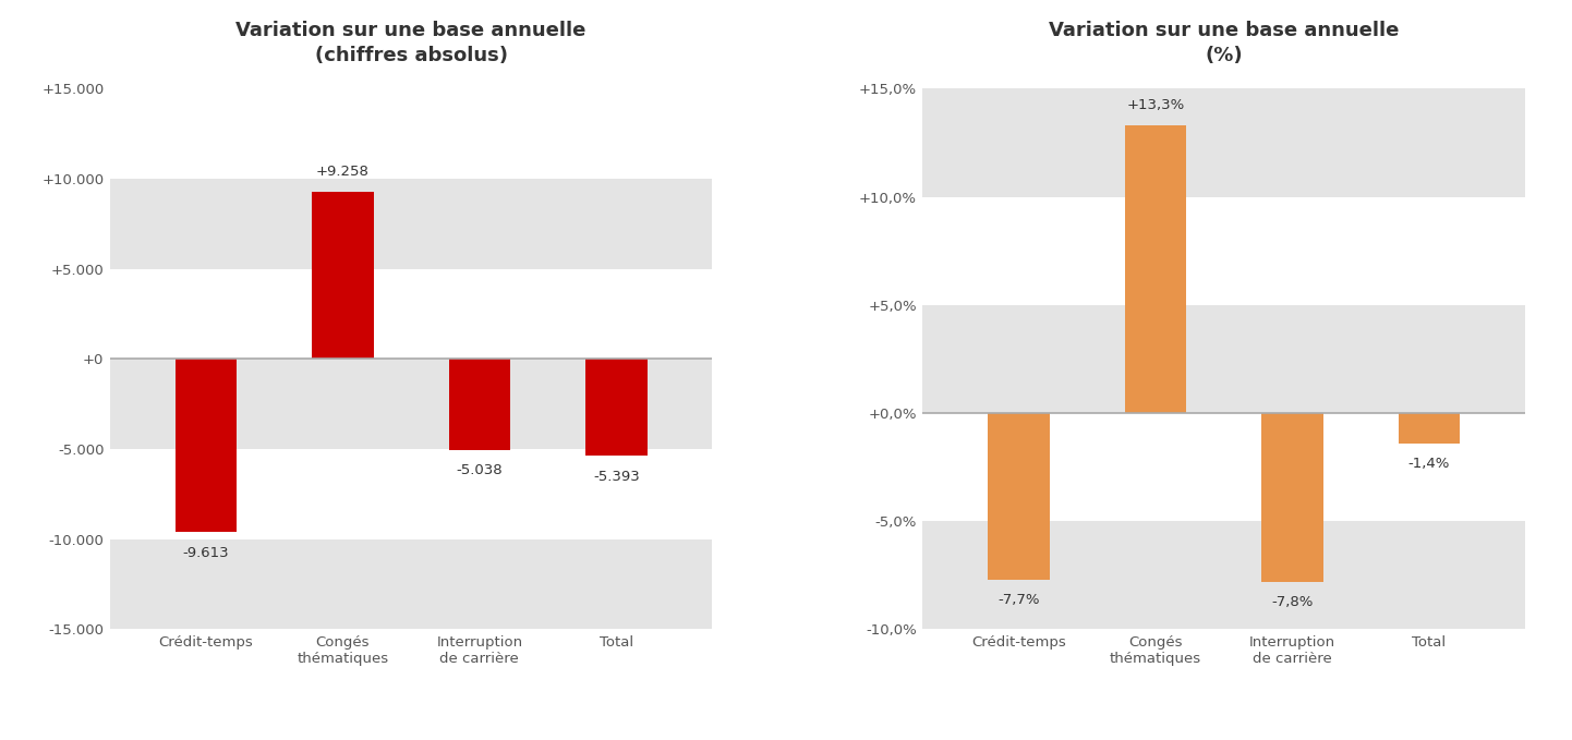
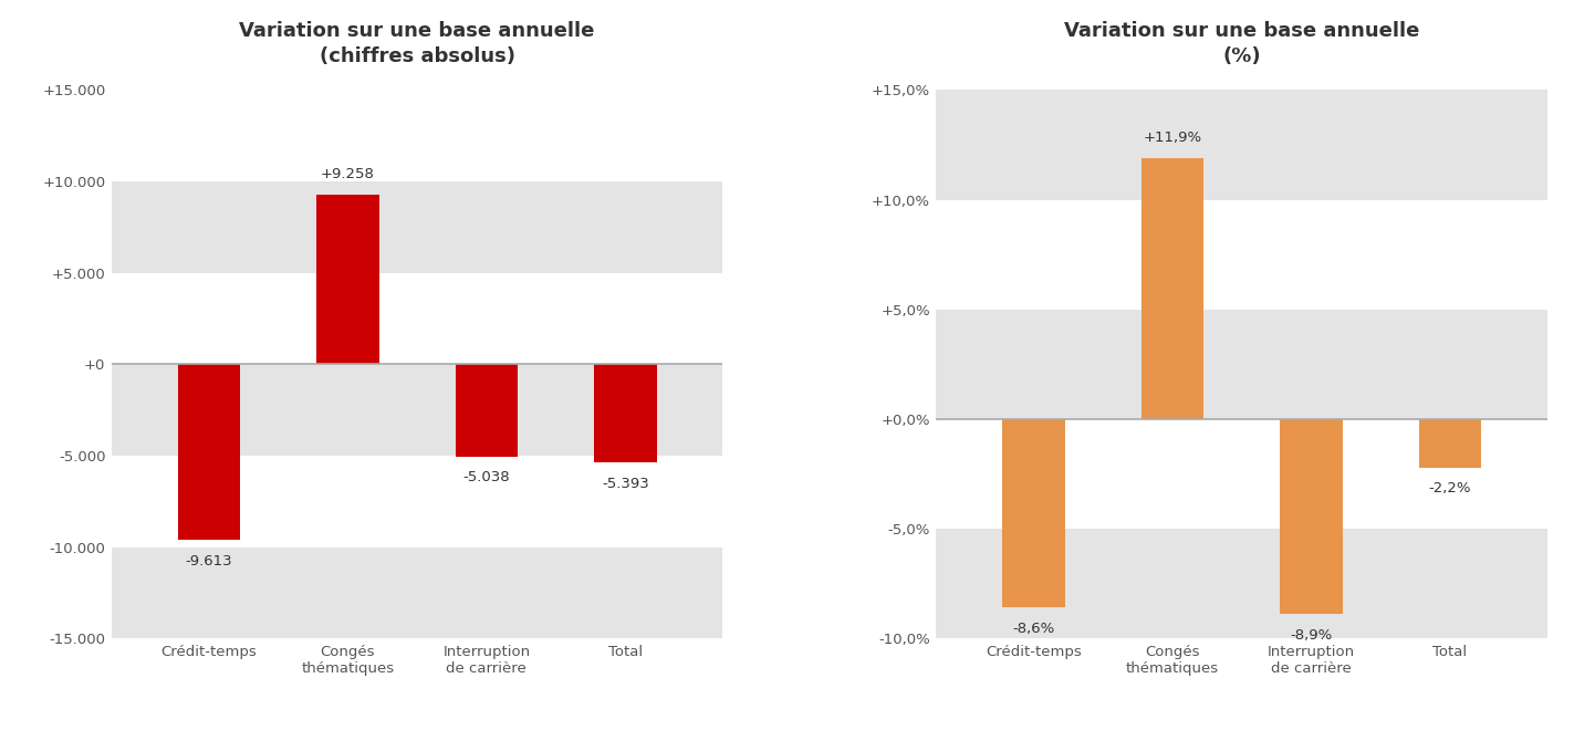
Variation sur une base annuelle (%)/Crédit-temps: -7,7% -> -8,6%
Variation sur une base annuelle (%)/Congés thématiques: +13,3% -> +11,9%
Variation sur une base annuelle (%)/Interruption de carrière: -7,8% -> -8,9%
Variation sur une base annuelle (%)/Total: -1,4% -> -2,2%
